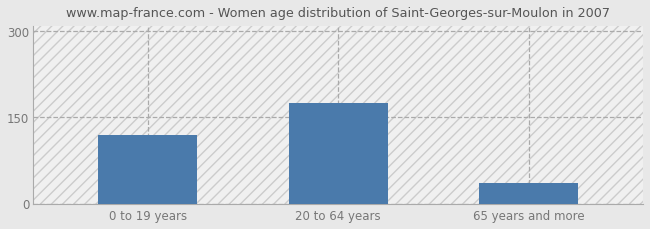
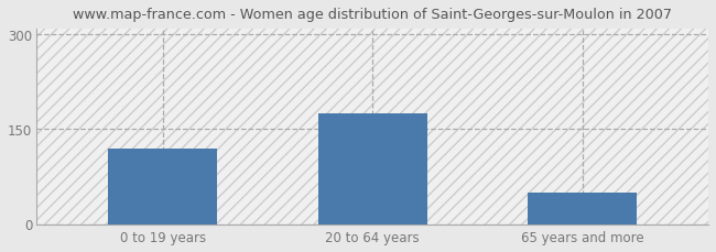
65 years and more: 35 -> 50
